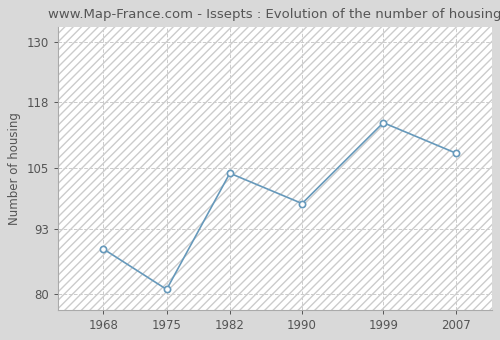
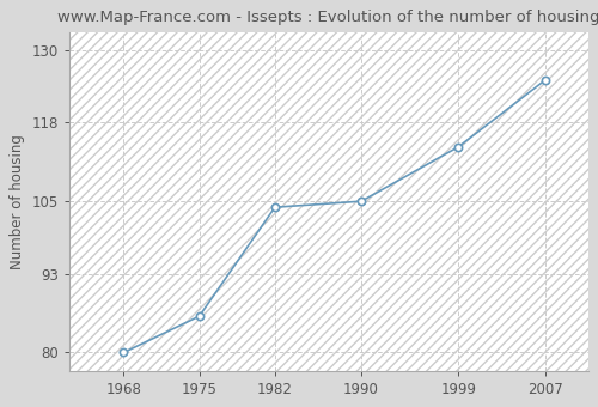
1968: 89 -> 80
1975: 81 -> 86
1990: 98 -> 105
2007: 108 -> 125
